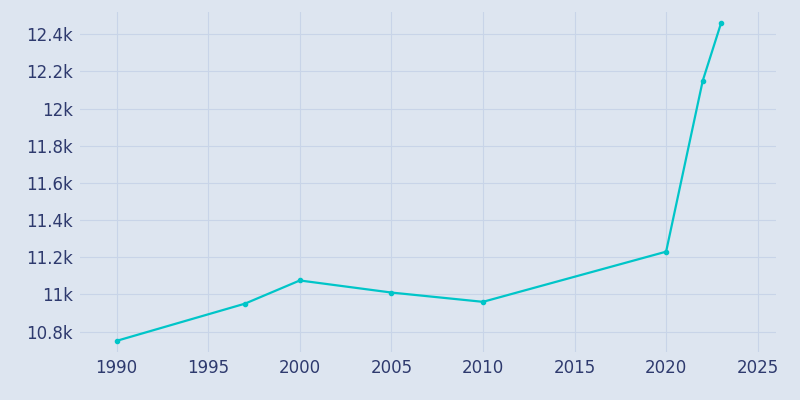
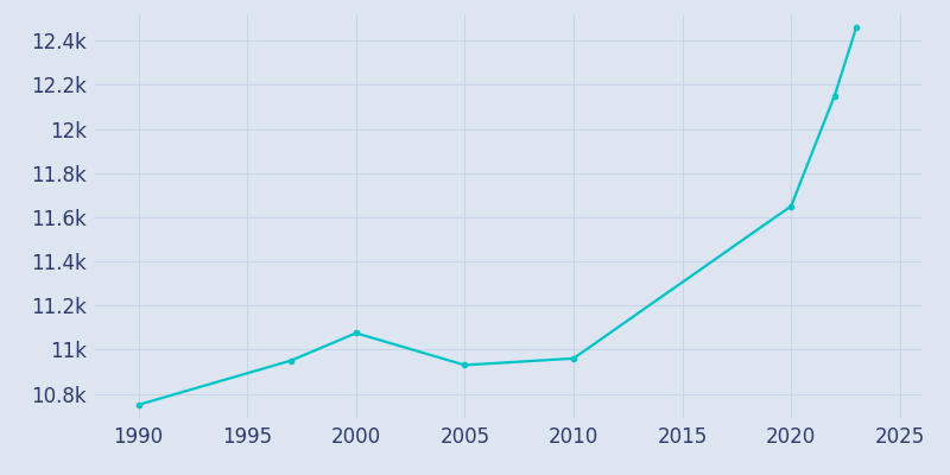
2005: 11.01k -> 10.93k
2020: 11.23k -> 11.65k
